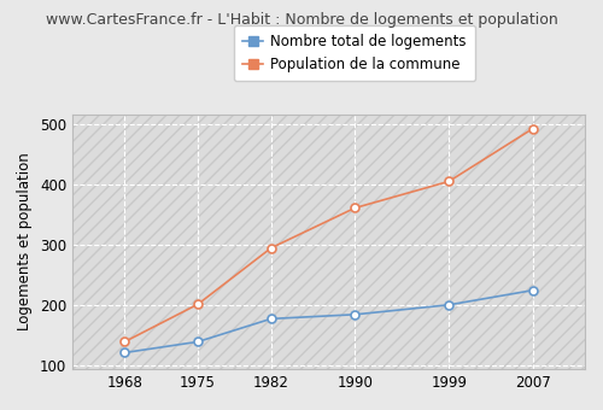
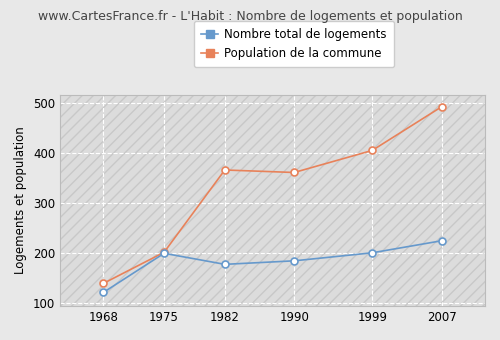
Nombre total de logements/1975: 140 -> 200
Population de la commune/1982: 295 -> 366
